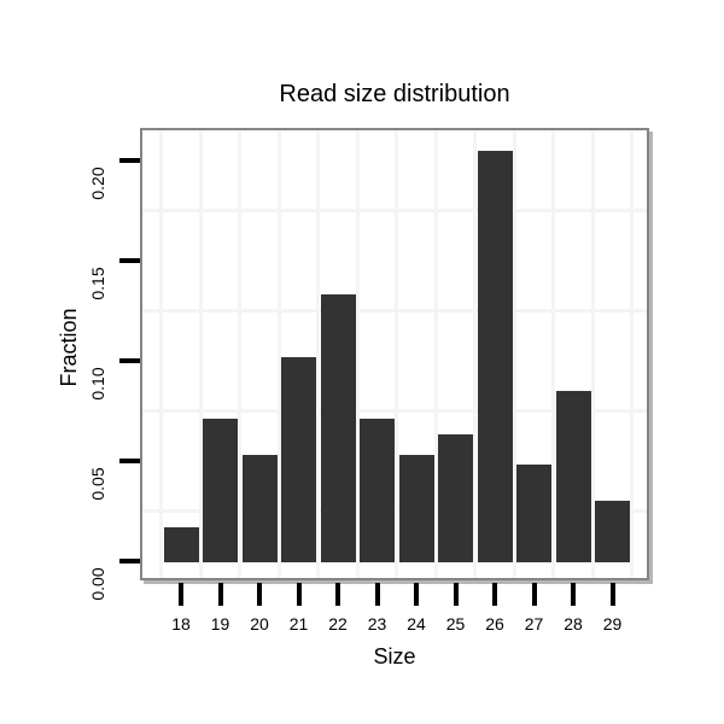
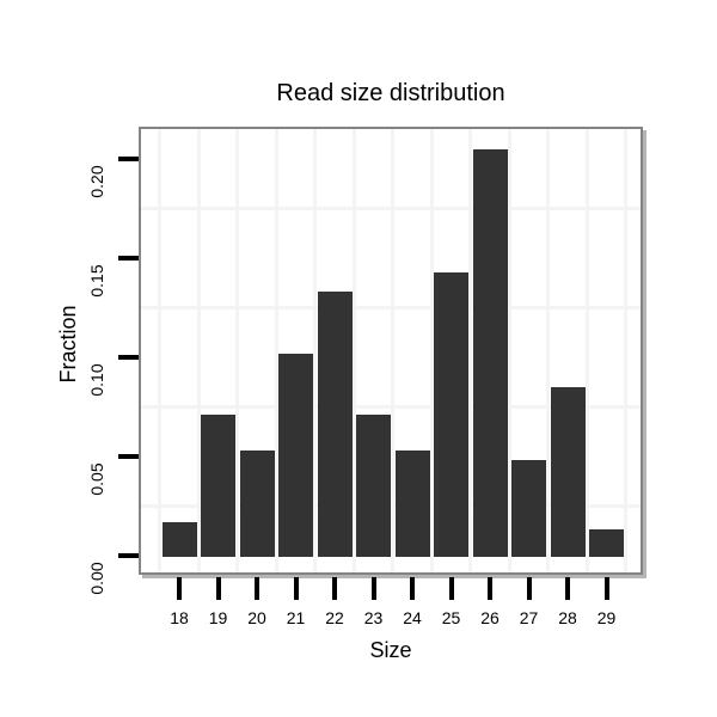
25: 0.063 -> 0.143
29: 0.030 -> 0.013
